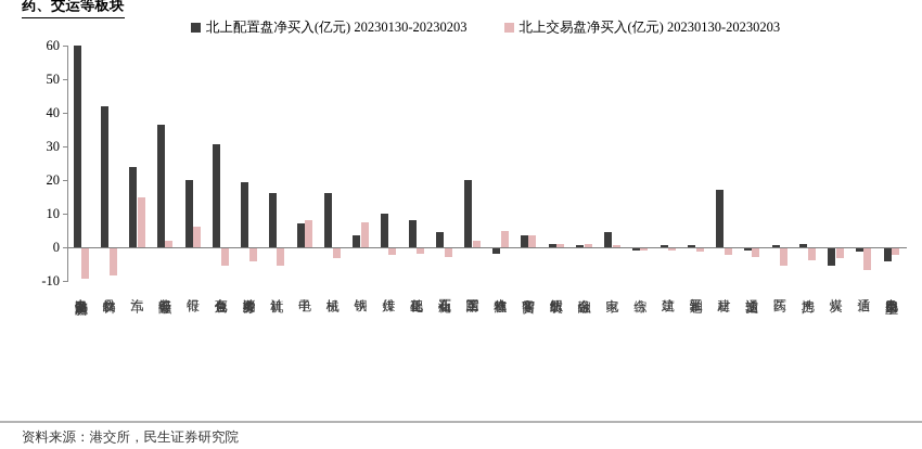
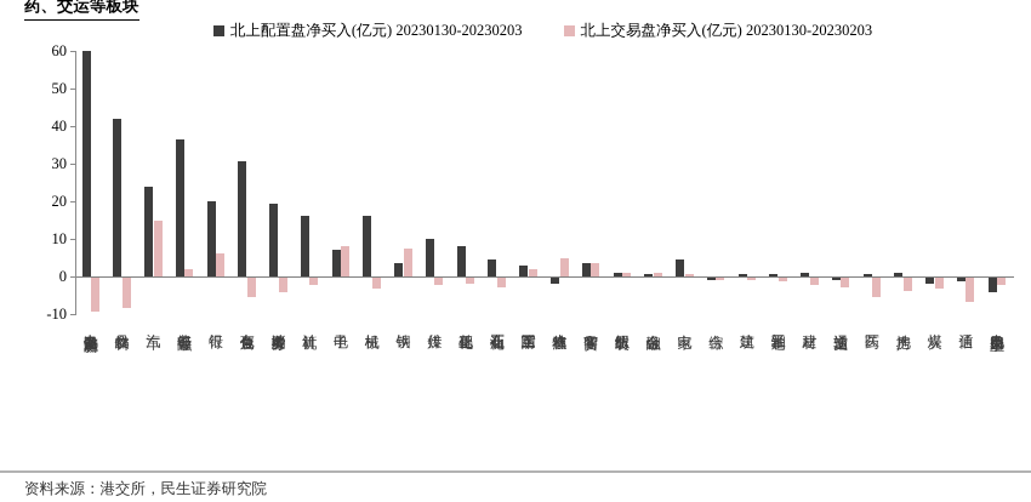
北上交易盘净买入(亿元) 20230130-20230203/计算机: -5 -> -2
北上配置盘净买入(亿元) 20230130-20230203/国防军工: 20 -> 3
北上配置盘净买入(亿元) 20230130-20230203/建材: 17 -> 1
北上配置盘净买入(亿元) 20230130-20230203/煤炭: -5 -> -2
